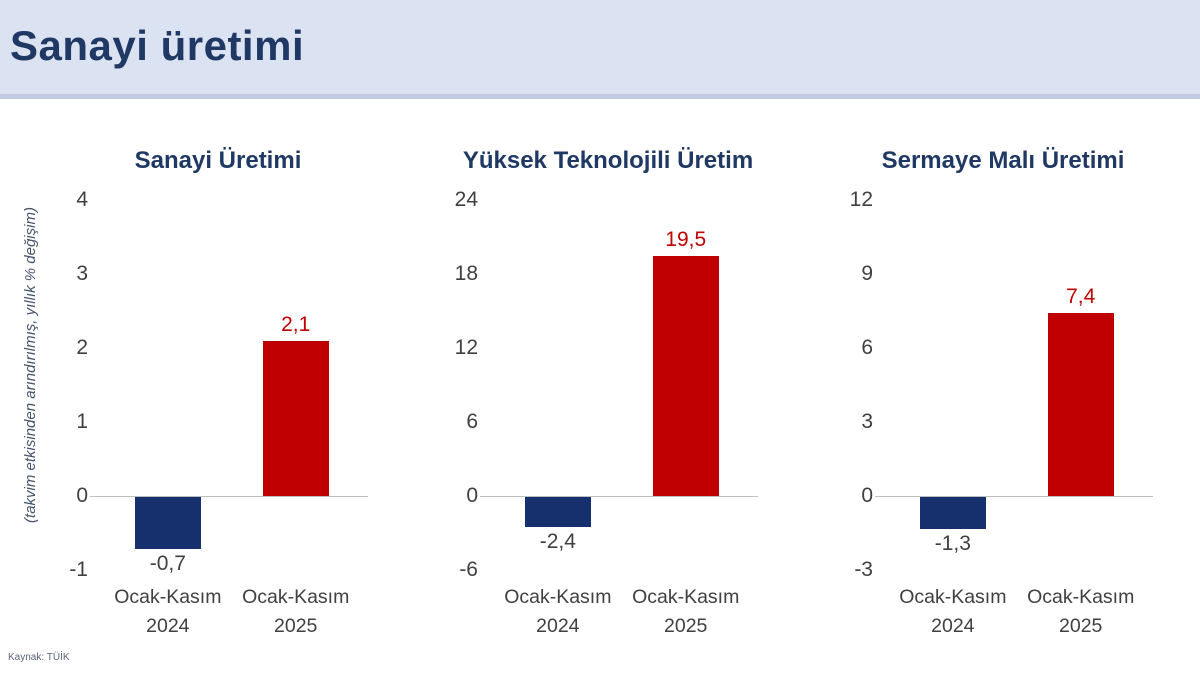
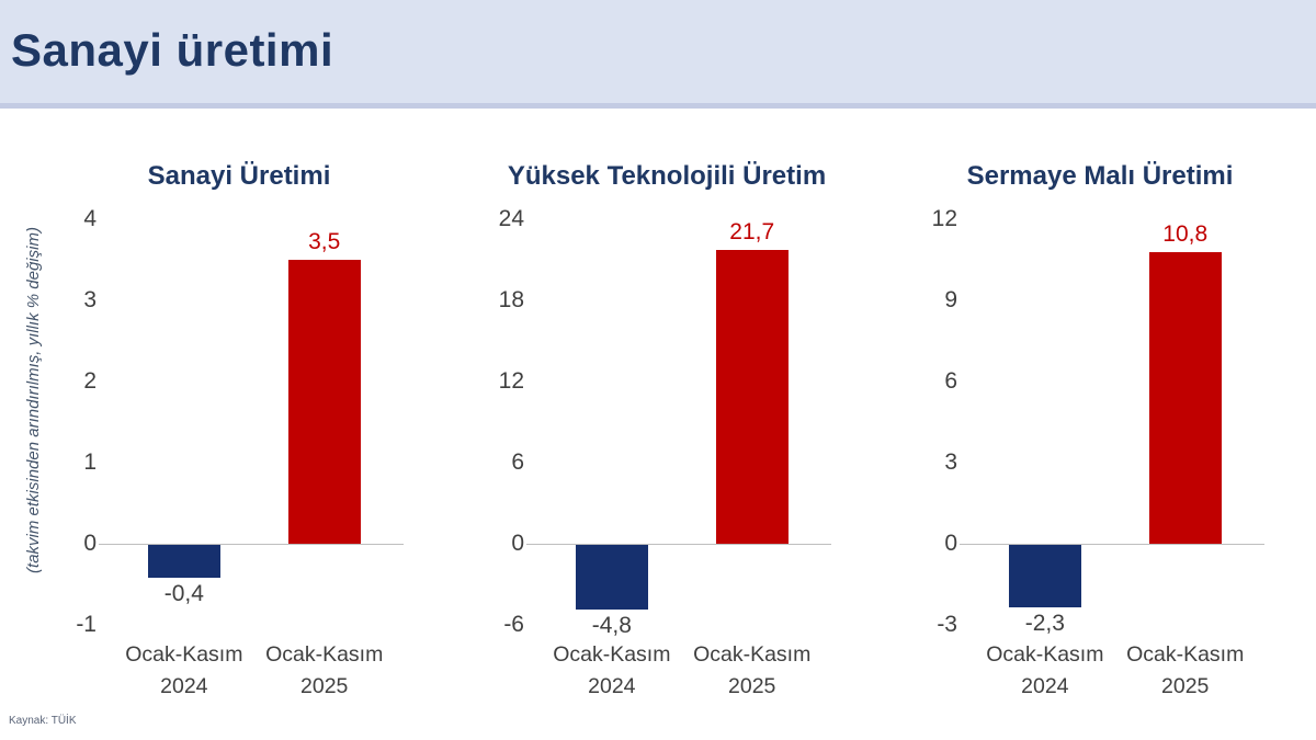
Sanayi Üretimi/Ocak-Kasım 2024: -0,7 -> -0,4
Sanayi Üretimi/Ocak-Kasım 2025: 2,1 -> 3,5
Yüksek Teknolojili Üretim/Ocak-Kasım 2024: -2,4 -> -4,8
Yüksek Teknolojili Üretim/Ocak-Kasım 2025: 19,5 -> 21,7
Sermaye Malı Üretimi/Ocak-Kasım 2024: -1,3 -> -2,3
Sermaye Malı Üretimi/Ocak-Kasım 2025: 7,4 -> 10,8
